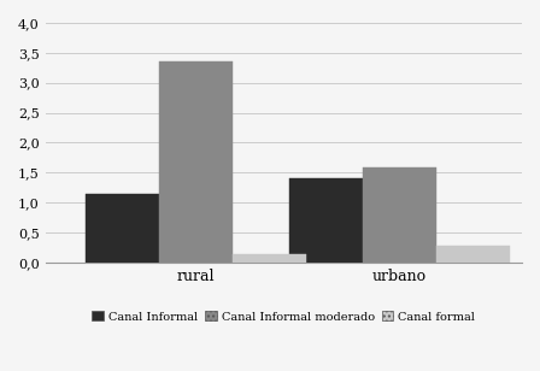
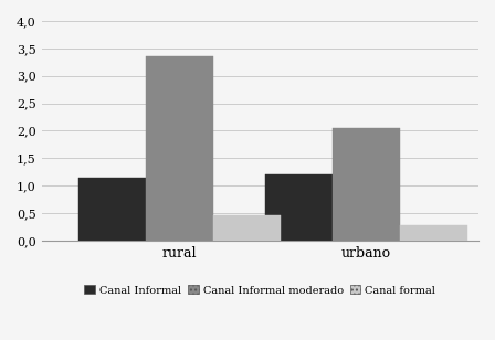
Canal formal/rural: 0,13 -> 0,45
Canal Informal/urbano: 1,40 -> 1,20
Canal Informal moderado/urbano: 1,58 -> 2,05
